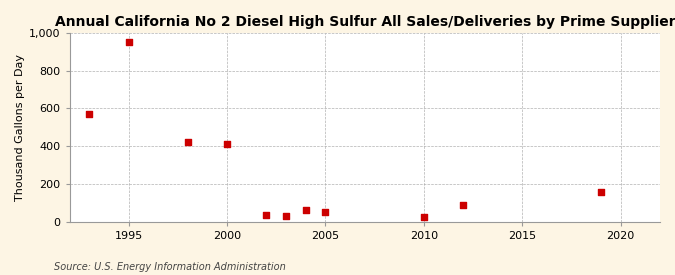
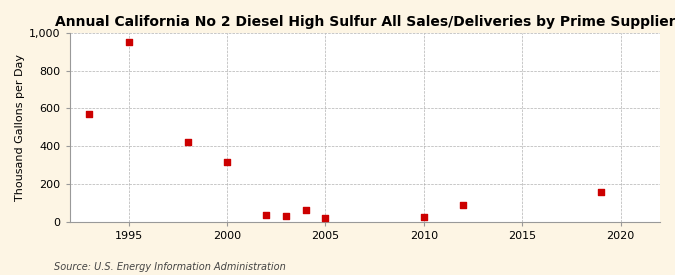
2000: 410 -> 320
2005: 50 -> 20
